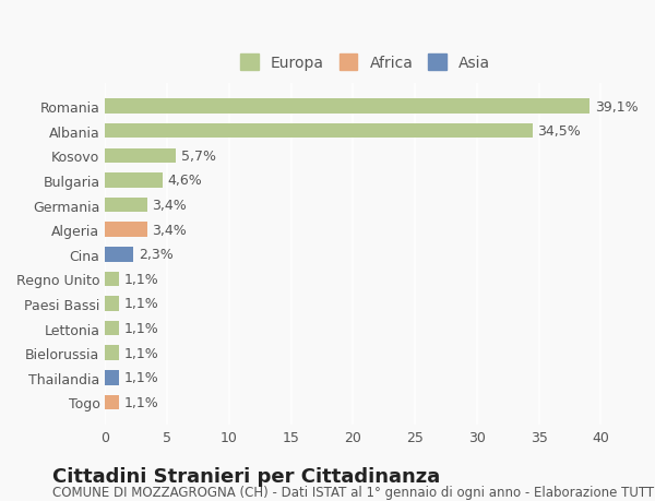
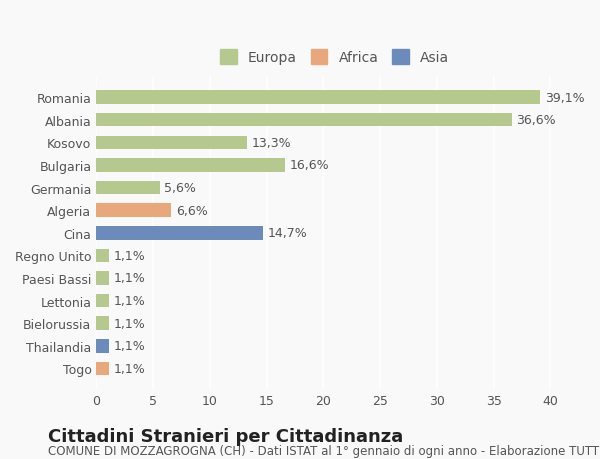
Albania: 34,5% -> 36,6%
Kosovo: 5,7% -> 13,3%
Bulgaria: 4,6% -> 16,6%
Germania: 3,4% -> 5,6%
Algeria: 3,4% -> 6,6%
Cina: 2,3% -> 14,7%
